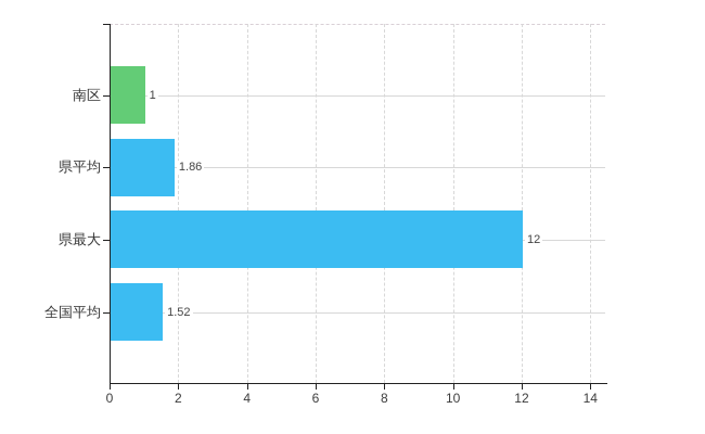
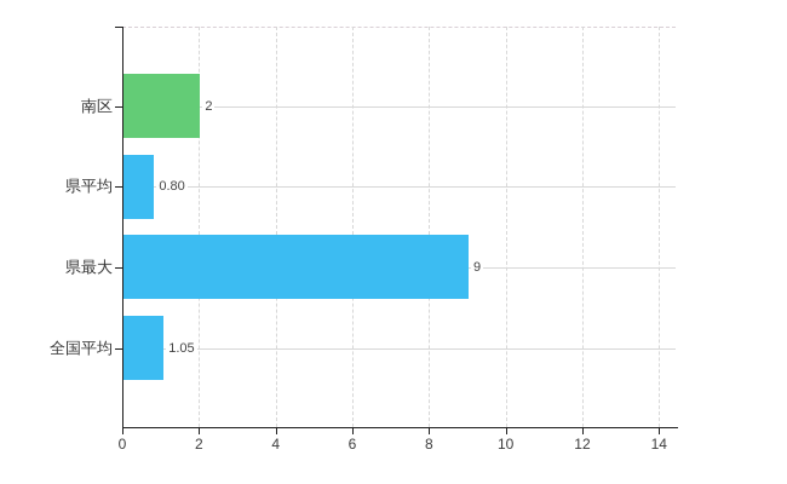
南区: 1 -> 2
県平均: 1.86 -> 0.80
県最大: 12 -> 9
全国平均: 1.52 -> 1.05
